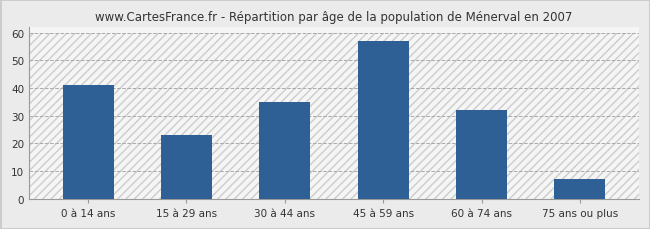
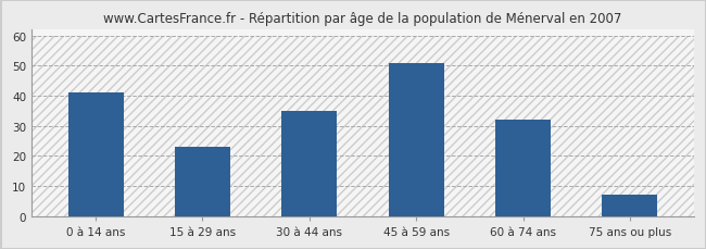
45 à 59 ans: 57 -> 51
